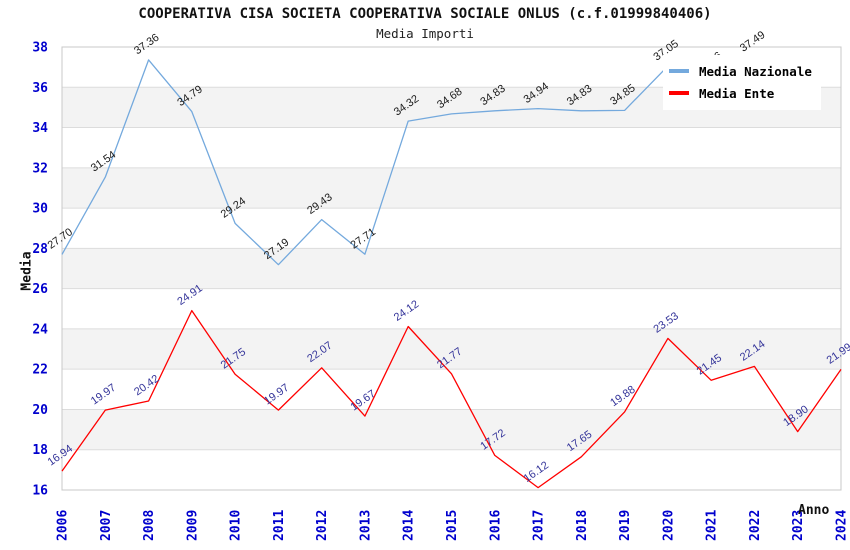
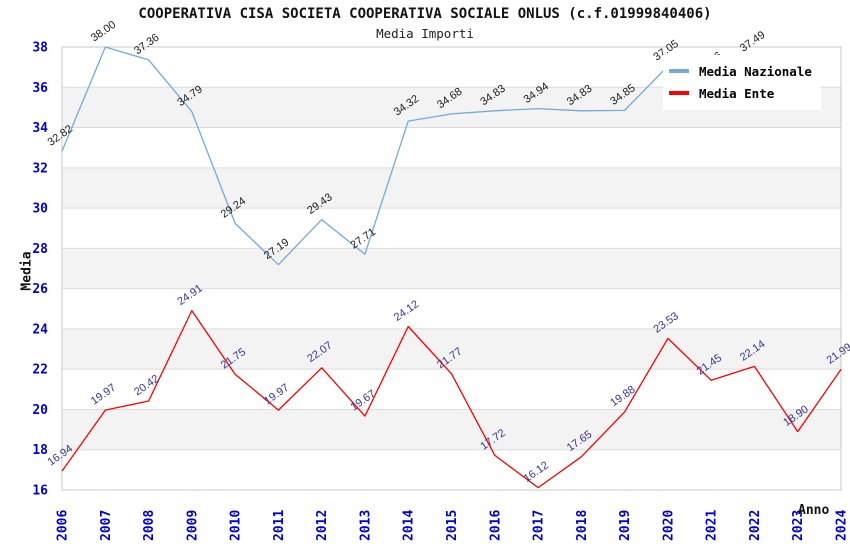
Media Nazionale/2006: 27.70 -> 32.82
Media Nazionale/2007: 31.54 -> 38.00
